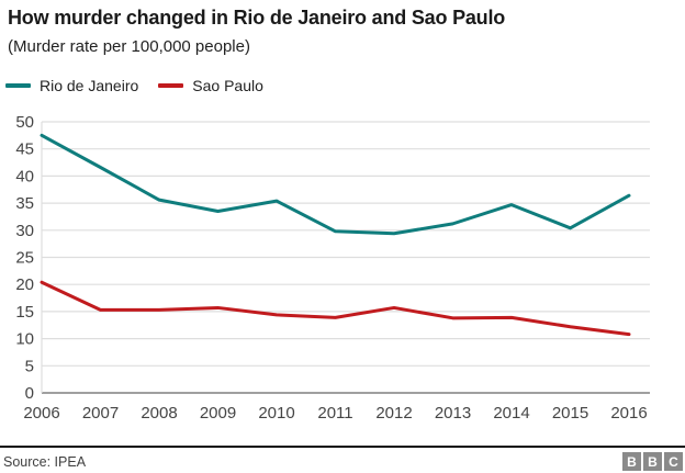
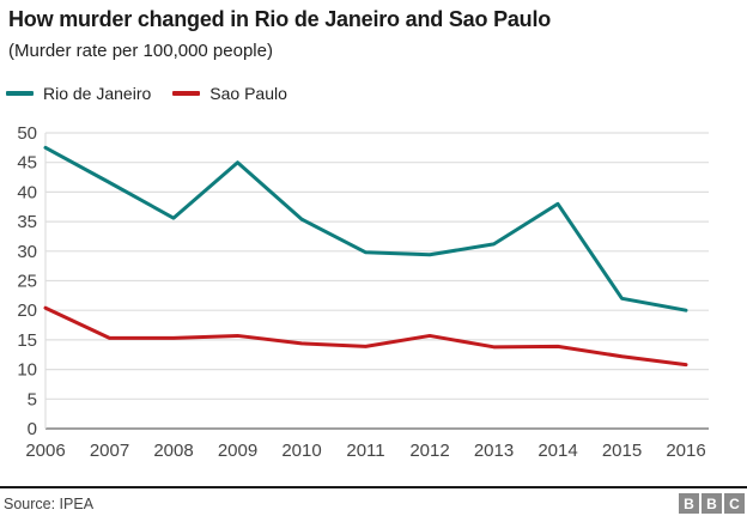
Rio de Janeiro/2009: 34 -> 45
Rio de Janeiro/2014: 35 -> 38
Rio de Janeiro/2015: 30 -> 22
Rio de Janeiro/2016: 36 -> 20
